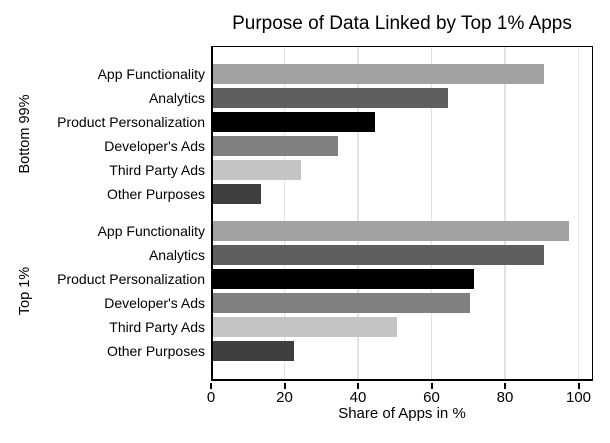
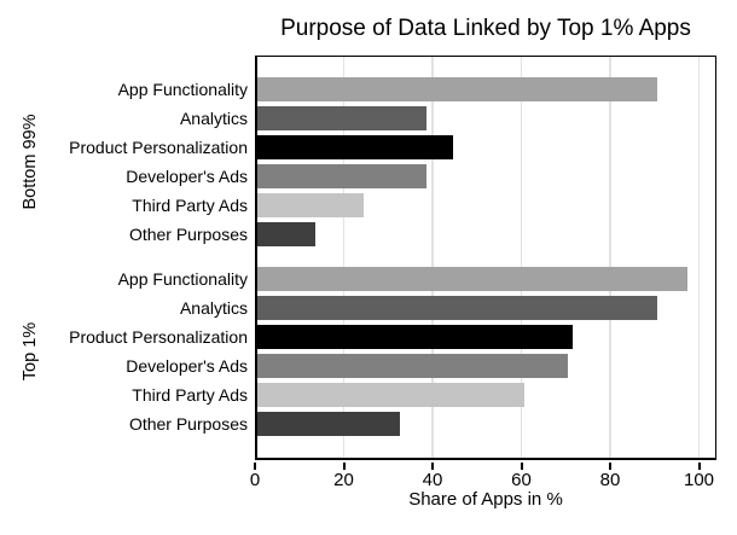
Bottom 99%/Analytics: 64 -> 38
Bottom 99%/Developer's Ads: 34 -> 38
Top 1%/Third Party Ads: 50 -> 60
Top 1%/Other Purposes: 22 -> 32
